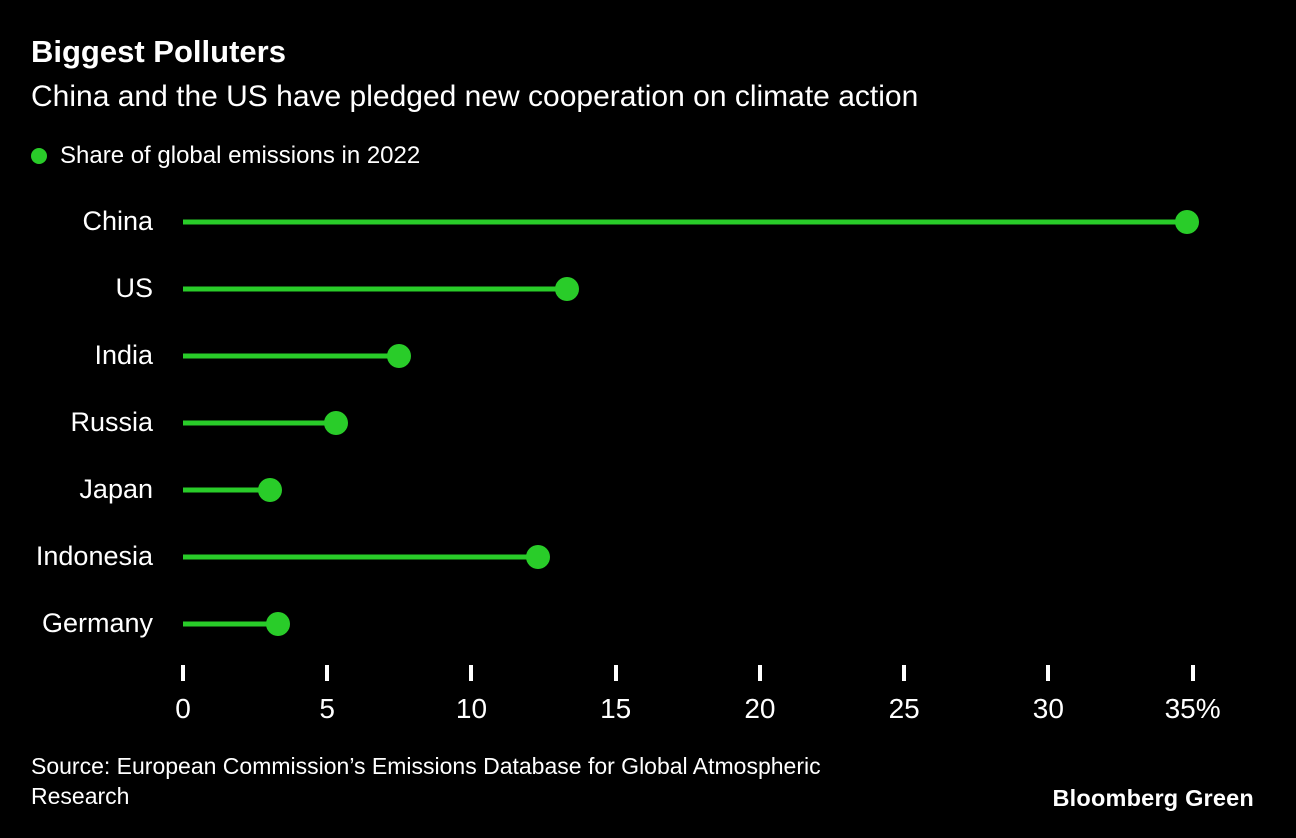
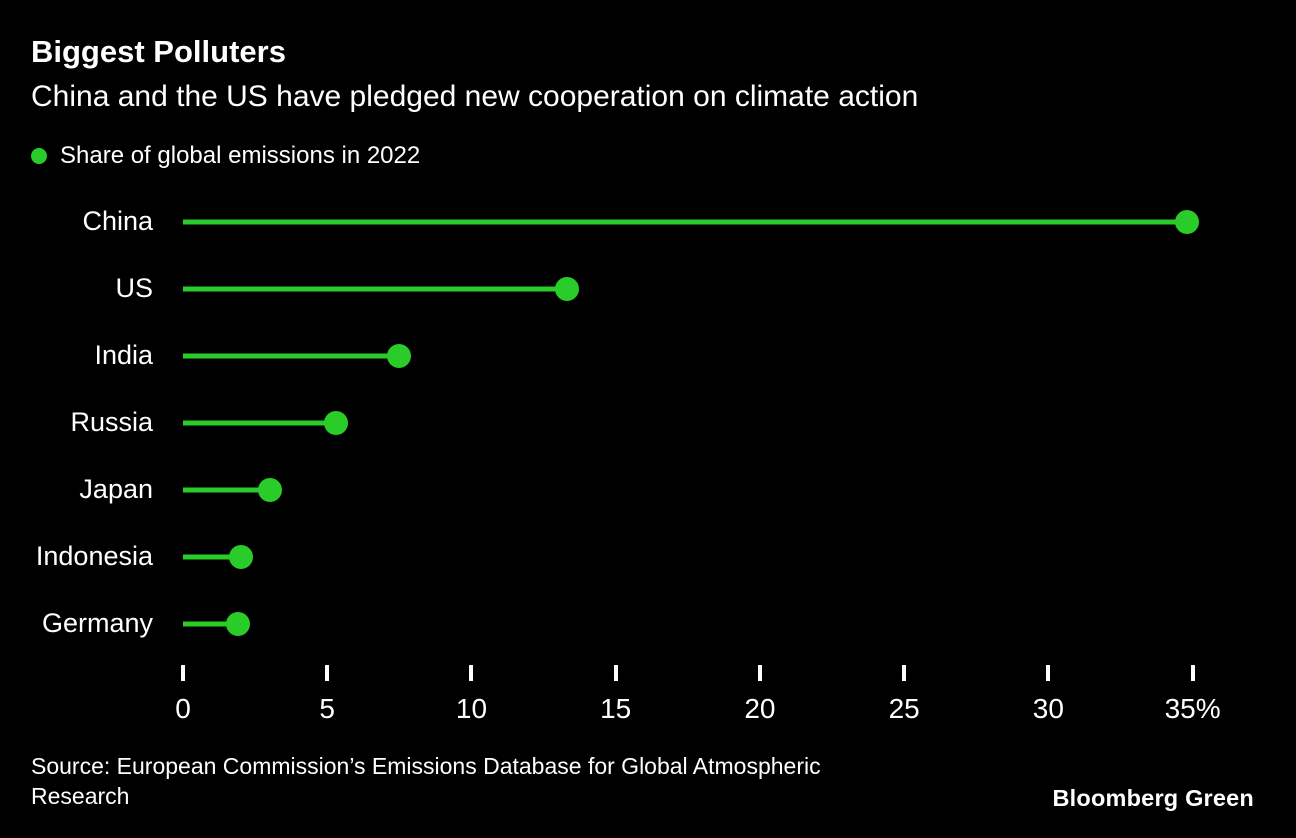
Indonesia: 12.3% -> 2.0%
Germany: 3.3% -> 1.9%
